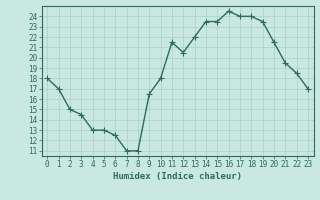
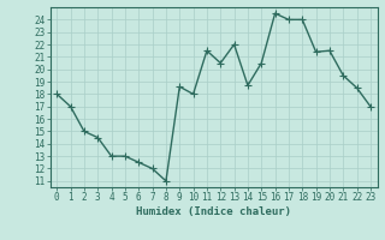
7: 11.0 -> 12.0
9: 16.5 -> 18.6
14: 23.5 -> 18.7
15: 23.5 -> 20.5
19: 23.5 -> 21.4
